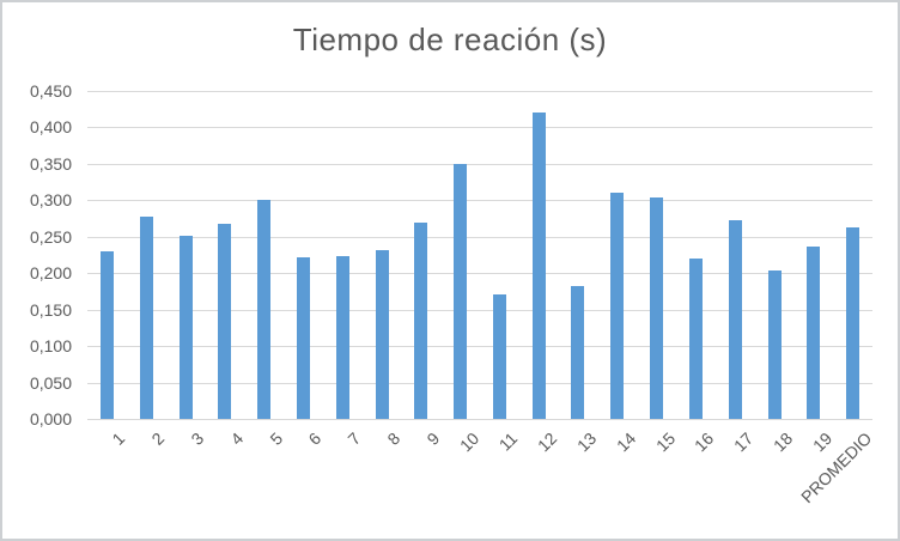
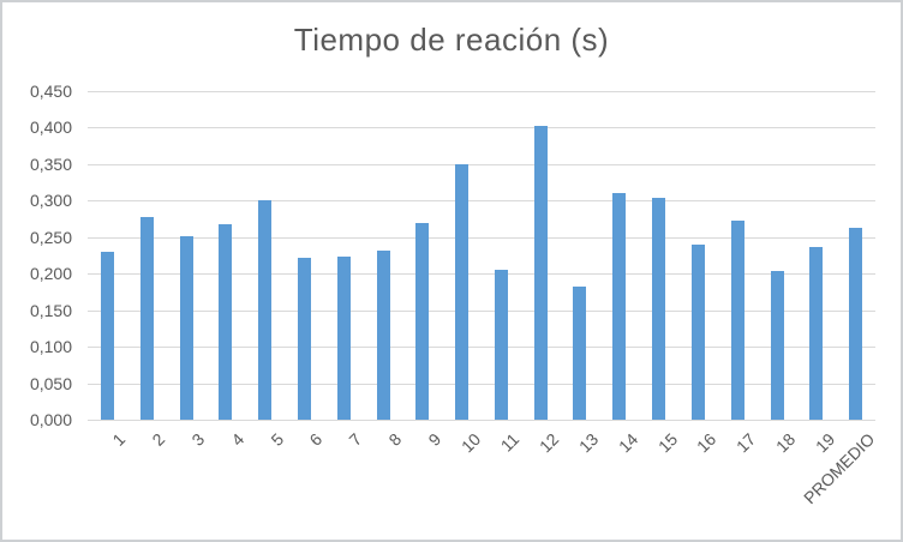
11: 0,17 -> 0,20
12: 0,42 -> 0,40
16: 0,22 -> 0,24
